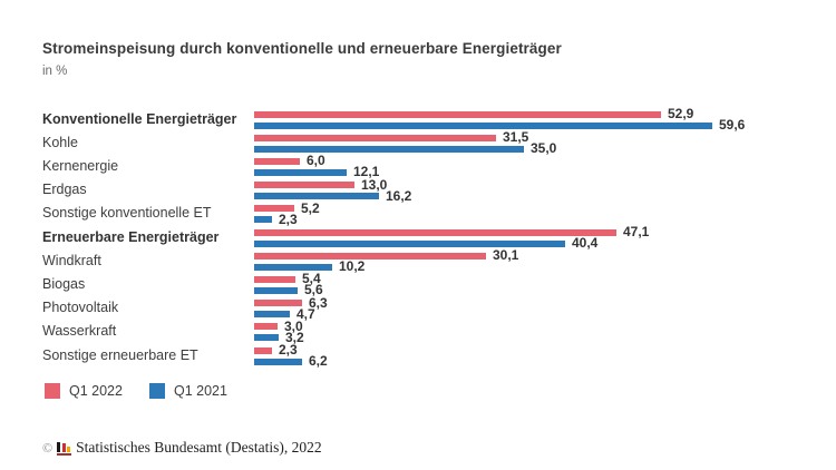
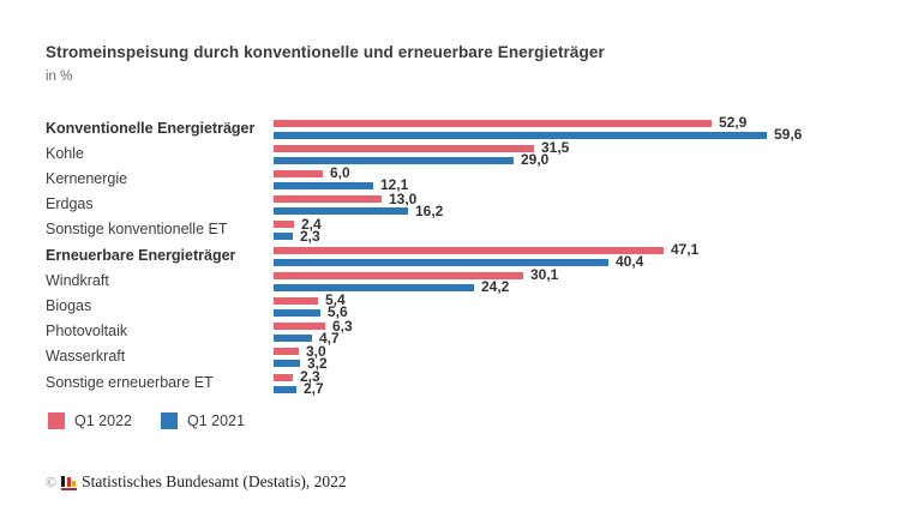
Q1 2021/Kohle: 35,0 -> 29,0
Q1 2022/Sonstige konventionelle ET: 5,2 -> 2,4
Q1 2021/Windkraft: 10,2 -> 24,2
Q1 2021/Sonstige erneuerbare ET: 6,2 -> 2,7
